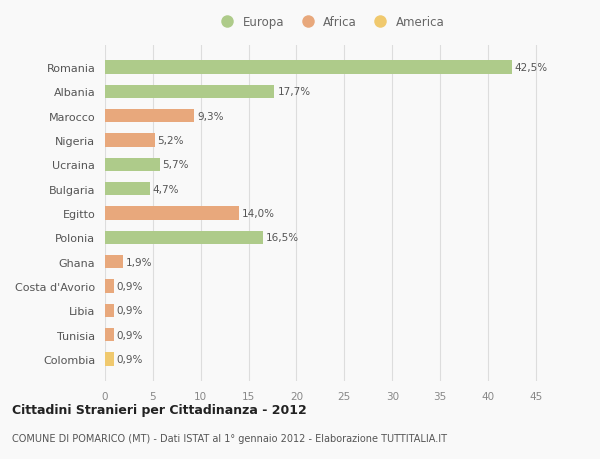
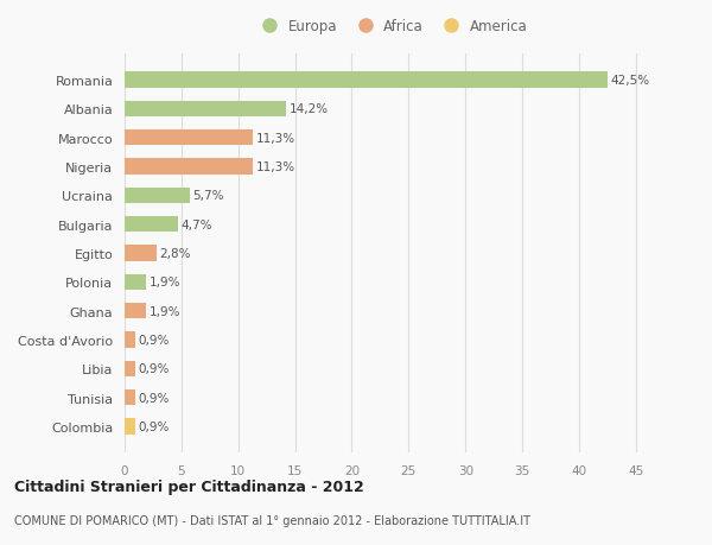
Albania: 17,7% -> 14,2%
Marocco: 9,3% -> 11,3%
Nigeria: 5,2% -> 11,3%
Egitto: 14,0% -> 2,8%
Polonia: 16,5% -> 1,9%
